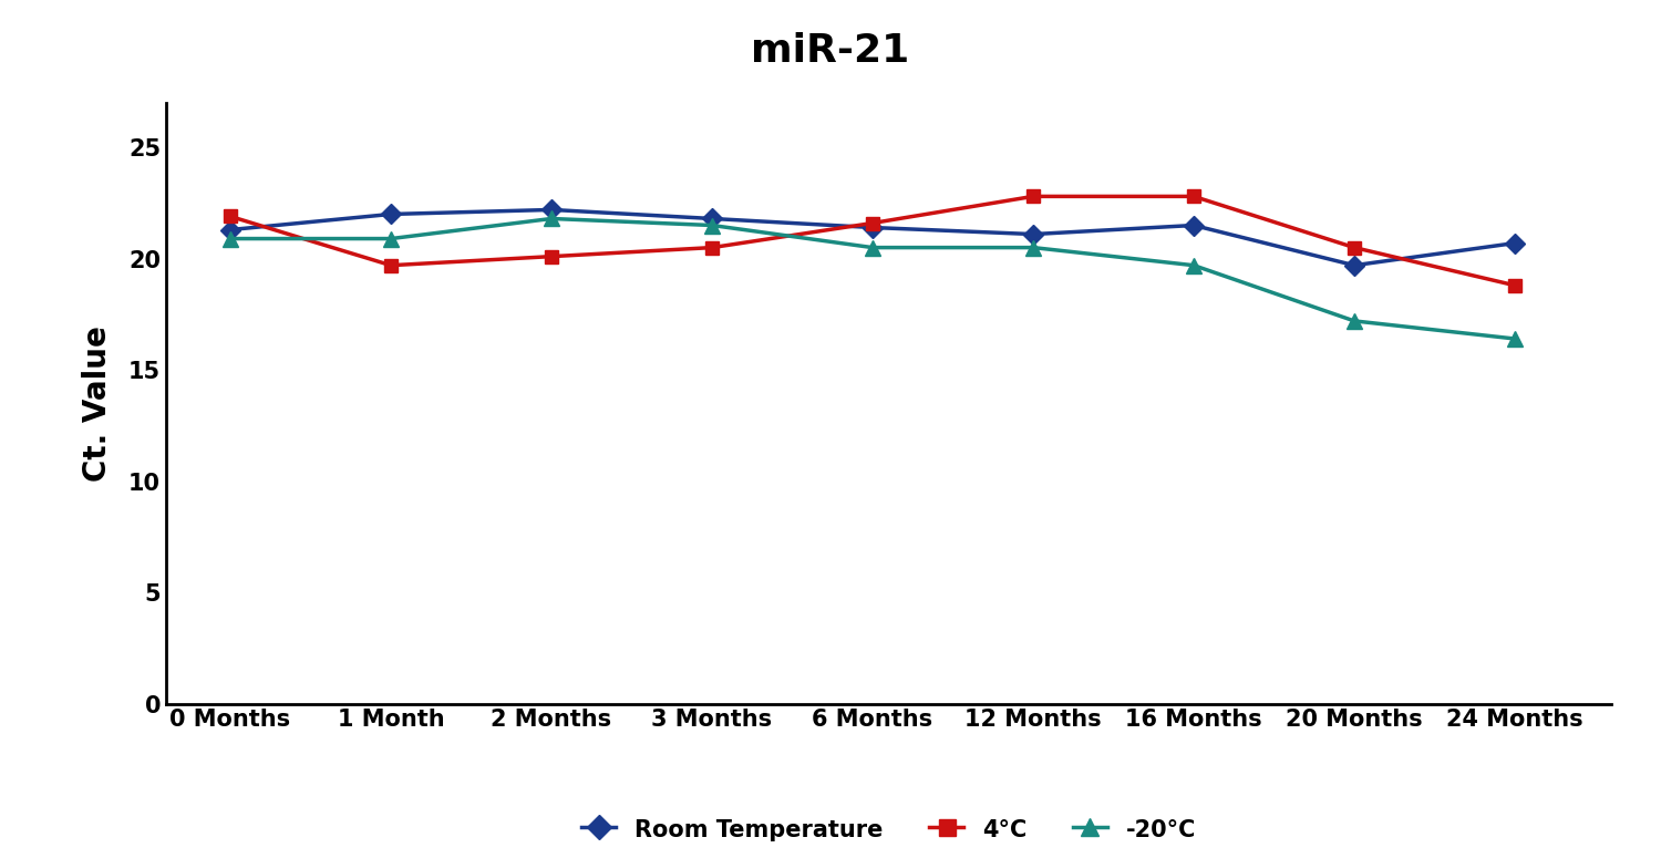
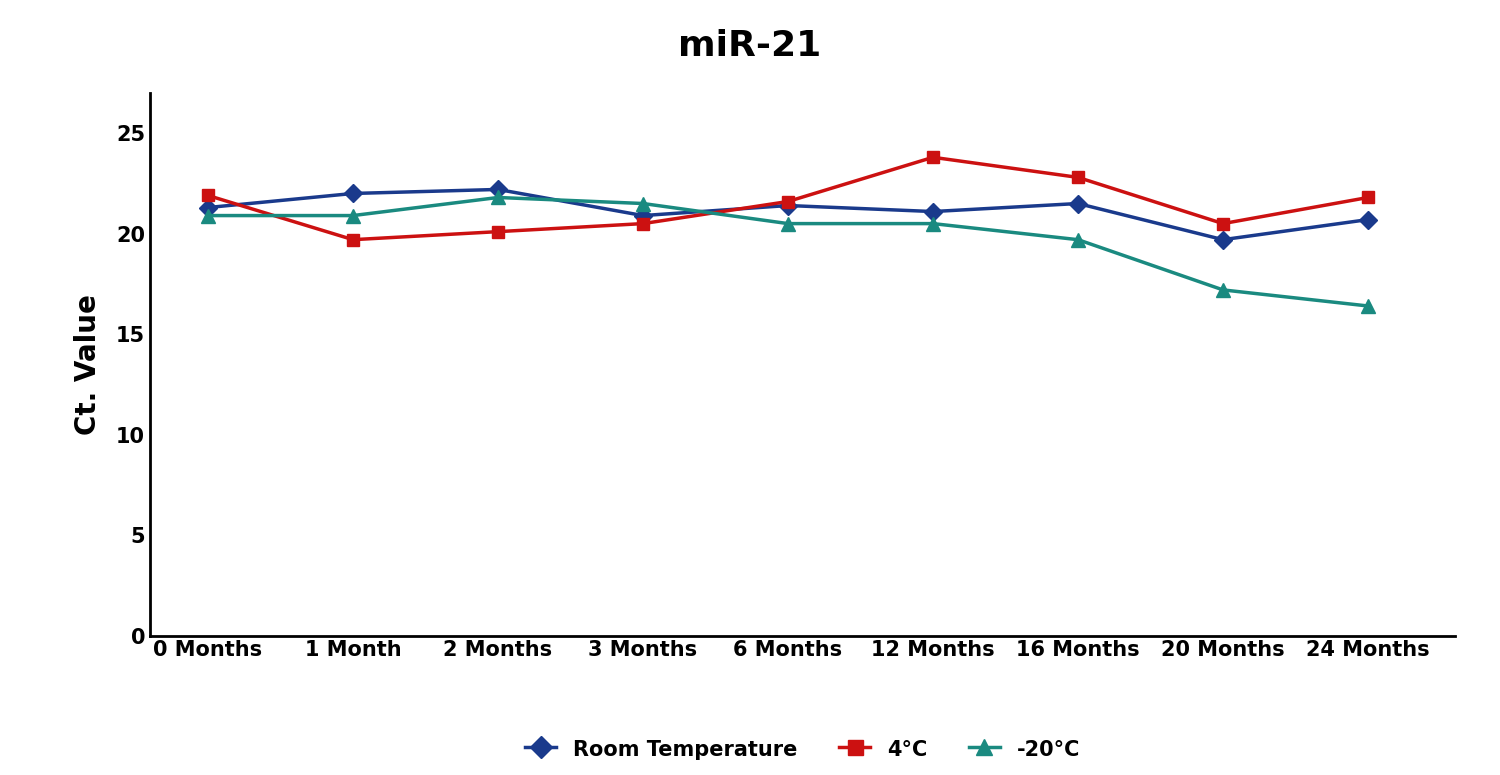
Room Temperature/3 Months: 21.8 -> 20.9
4°C/12 Months: 22.8 -> 23.8
4°C/24 Months: 18.8 -> 21.8
